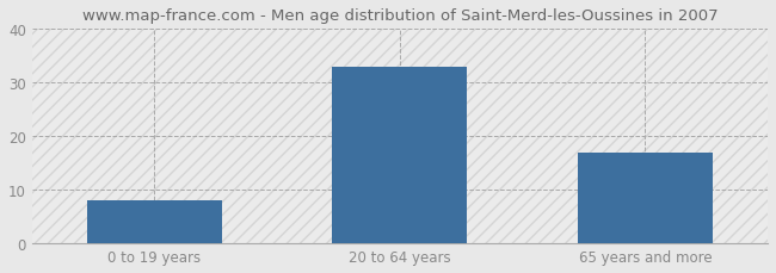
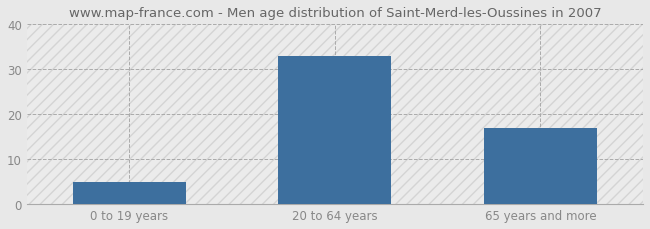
0 to 19 years: 8 -> 5
